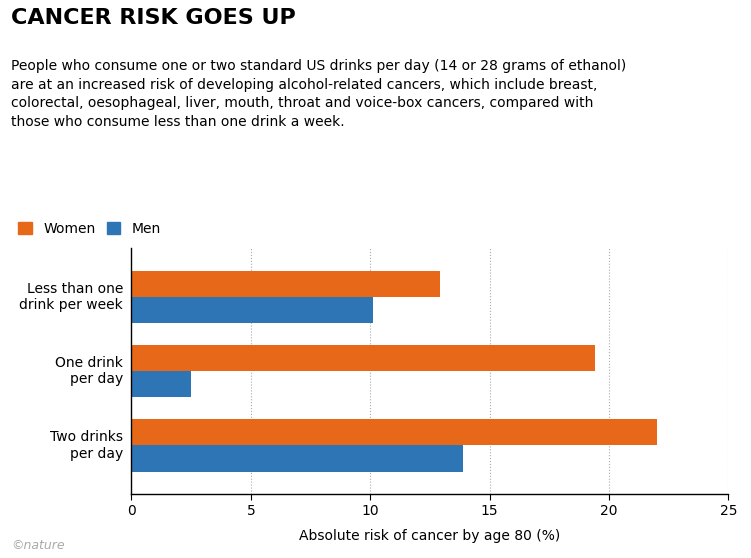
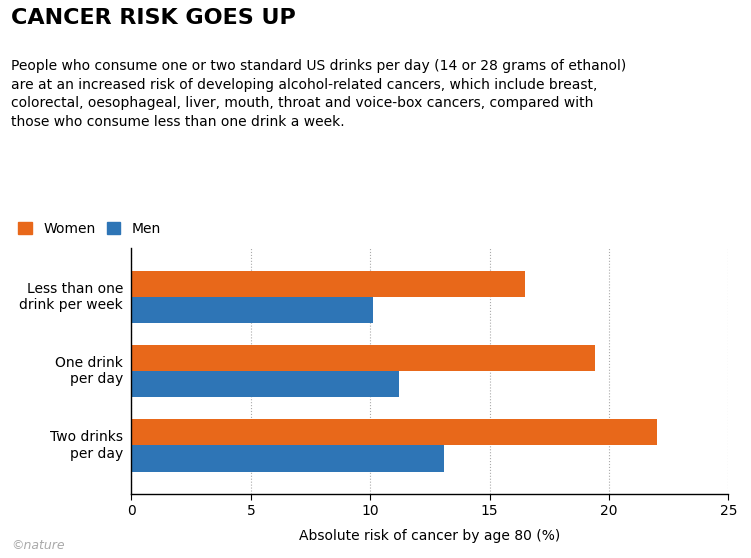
Women/Less than one drink per week: 12.9 -> 16.5
Men/One drink per day: 2.5 -> 11.2
Men/Two drinks per day: 13.9 -> 13.1
